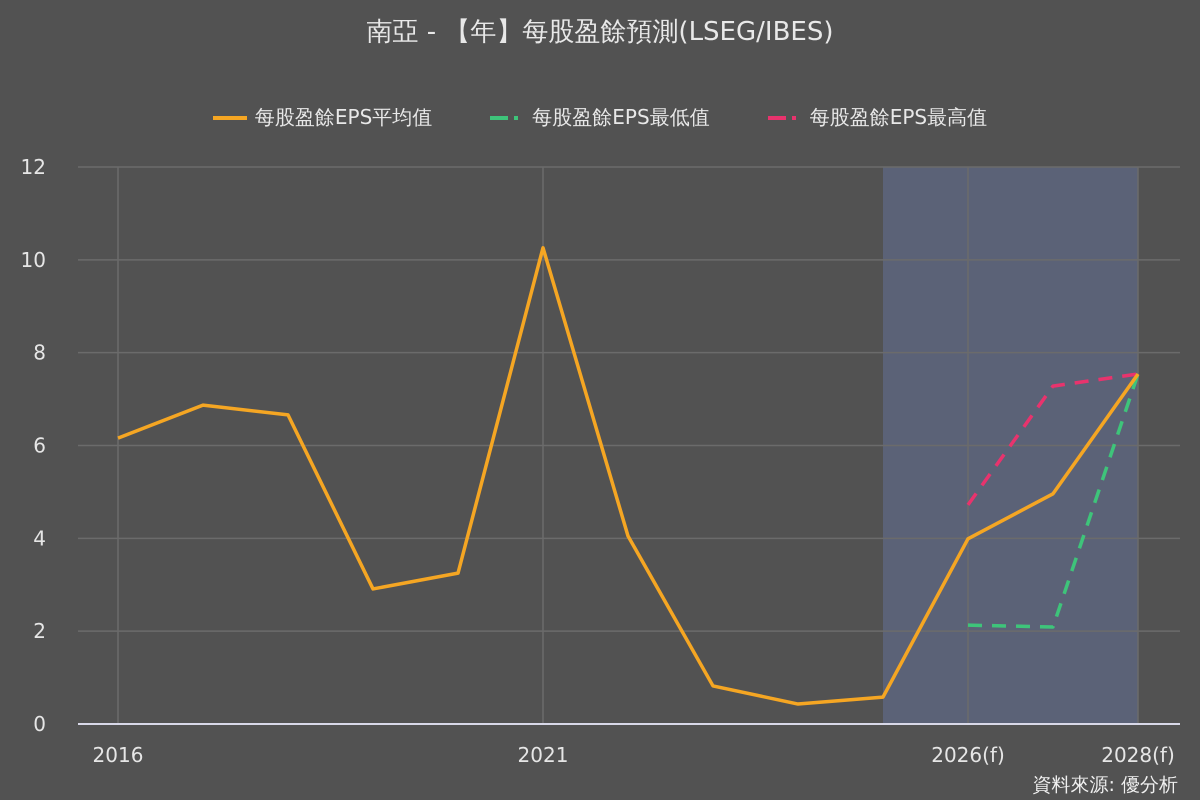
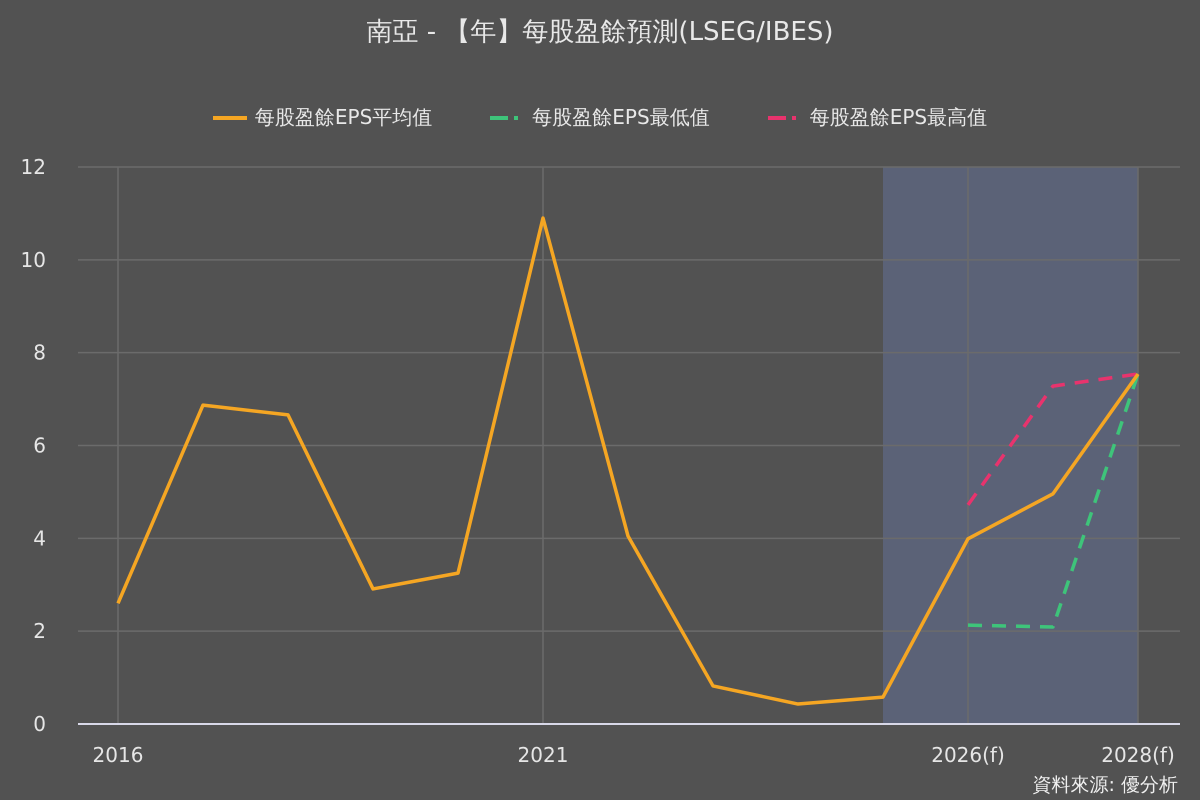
每股盈餘EPS平均值/2016: 6.2 -> 2.6
每股盈餘EPS平均值/2021: 10.3 -> 10.9
